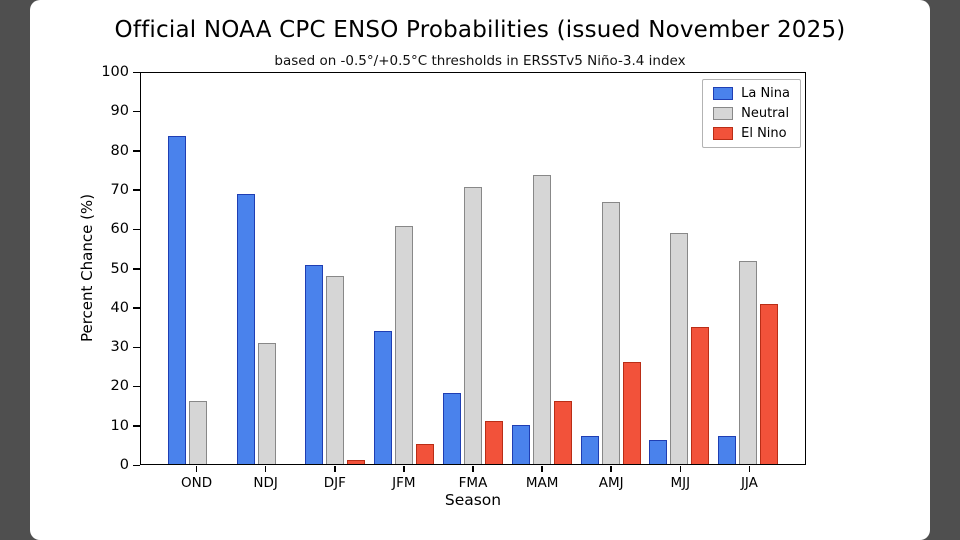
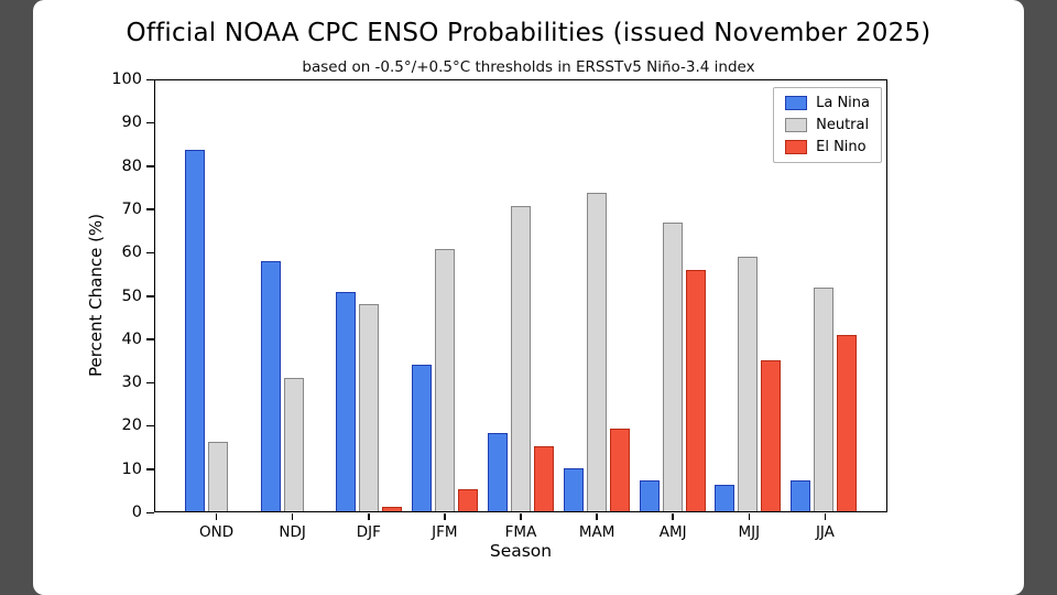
La Nina/NDJ: 69 -> 58
El Nino/FMA: 11 -> 15
El Nino/MAM: 16 -> 19
El Nino/AMJ: 26 -> 56
